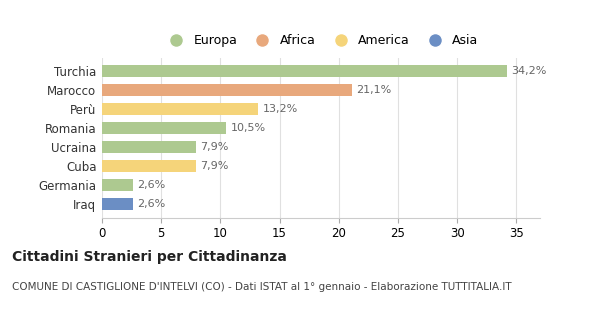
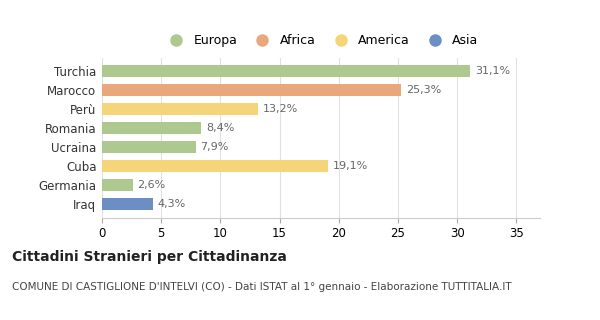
Turchia: 34,2% -> 31,1%
Marocco: 21,1% -> 25,3%
Romania: 10,5% -> 8,4%
Cuba: 7,9% -> 19,1%
Iraq: 2,6% -> 4,3%
